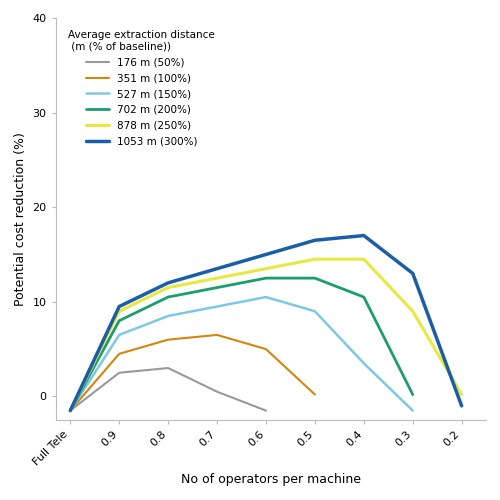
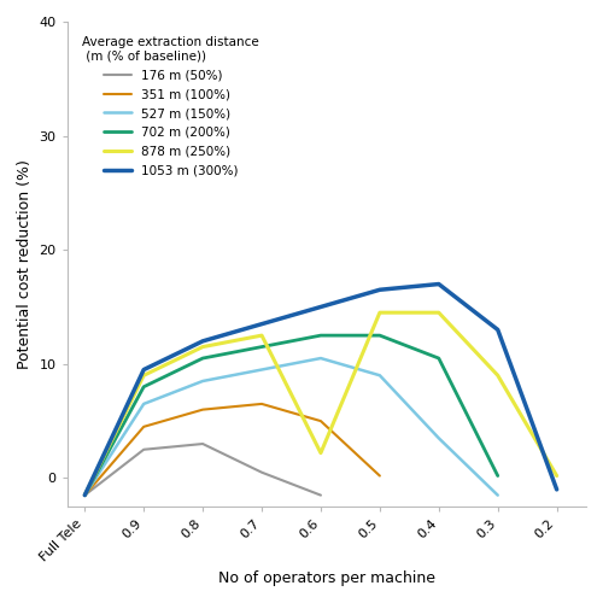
878 m (250%)/0.6: 13.5 -> 2.2
